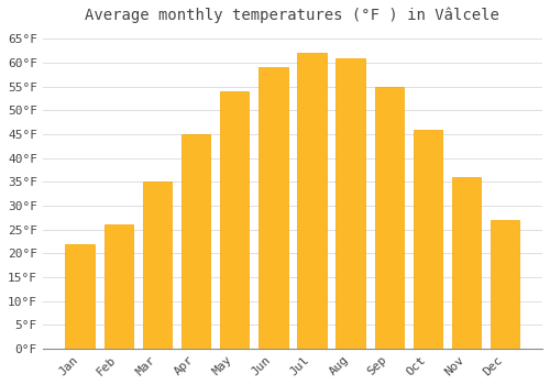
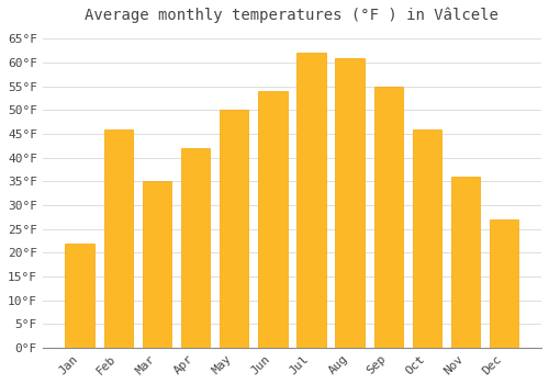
Feb: 26°F -> 46°F
Apr: 45°F -> 42°F
May: 54°F -> 50°F
Jun: 59°F -> 54°F
